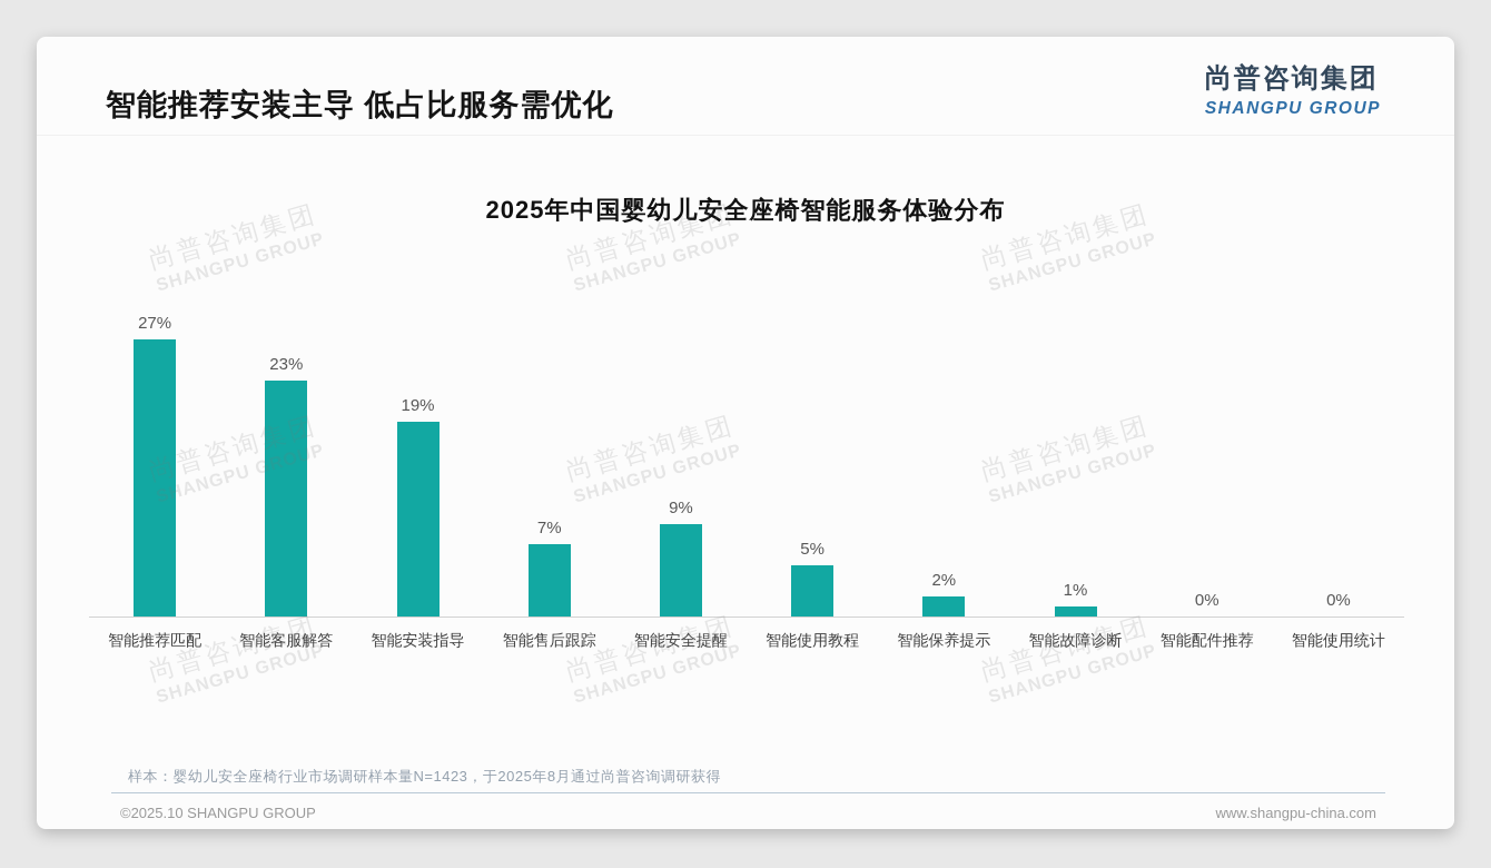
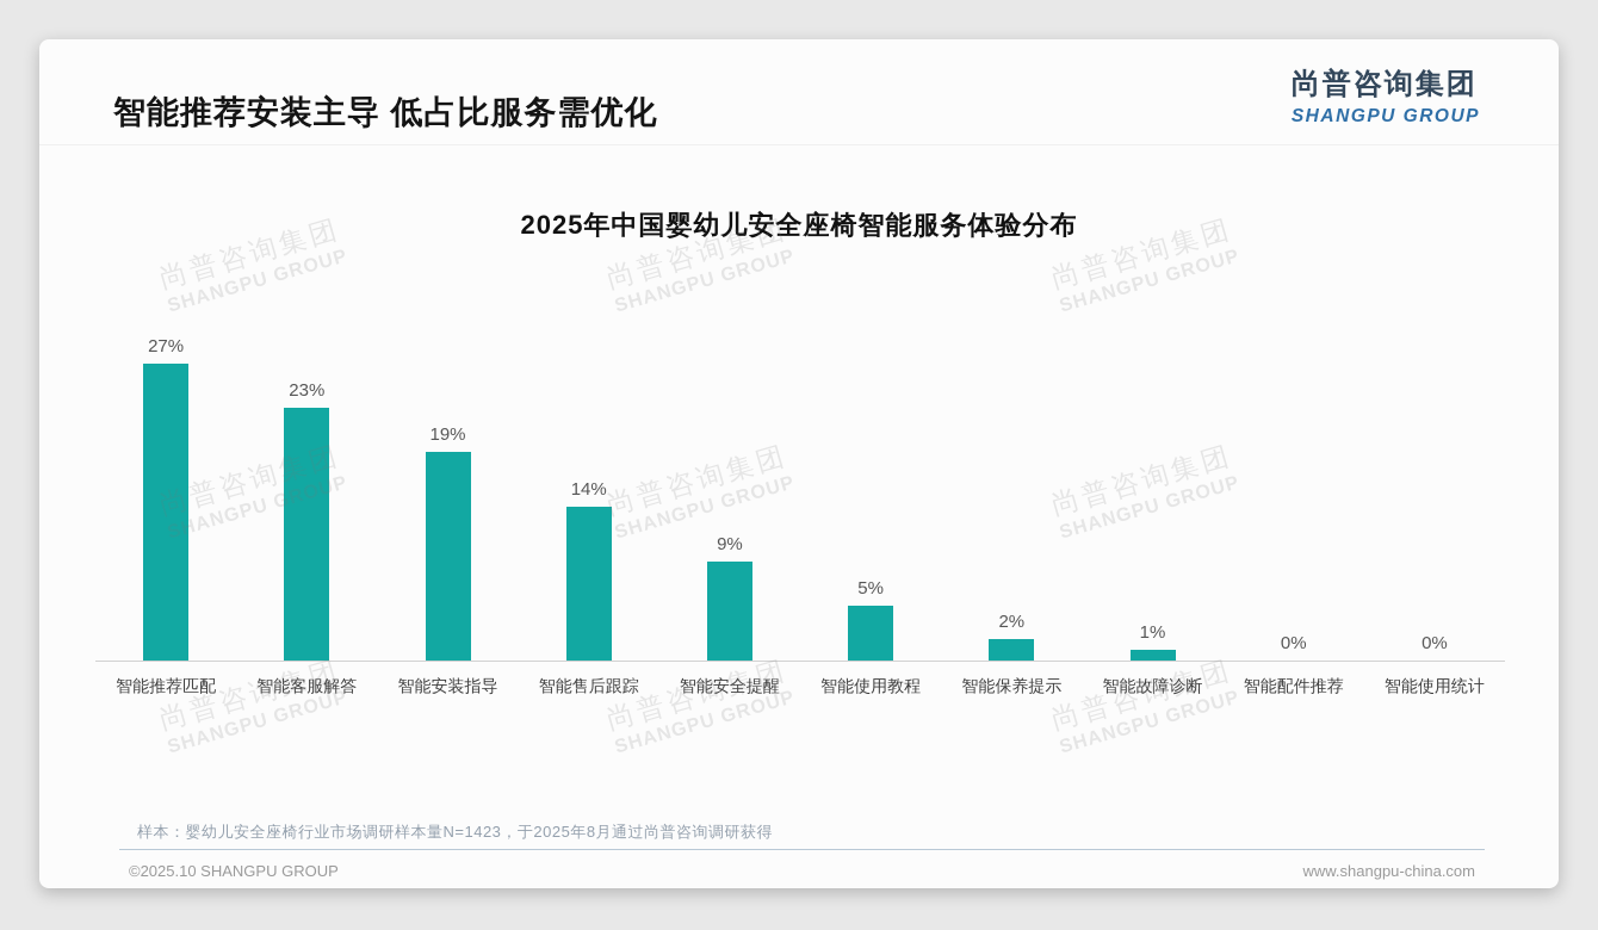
智能售后跟踪: 7% -> 14%
